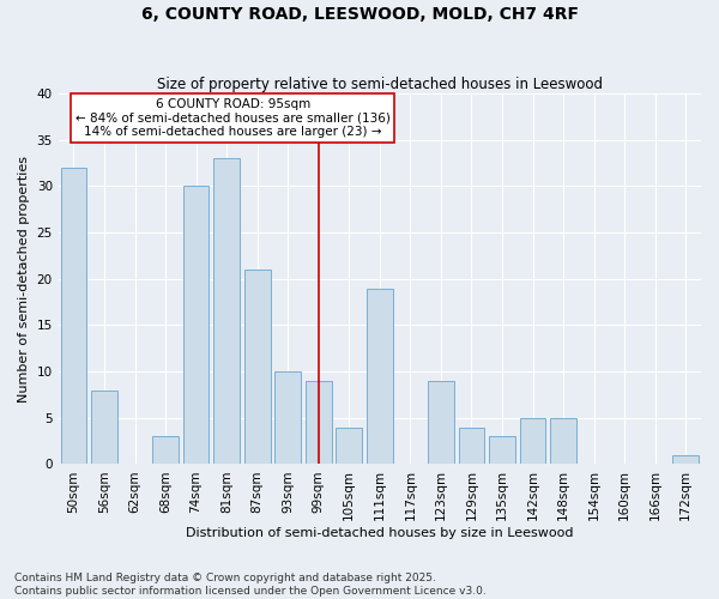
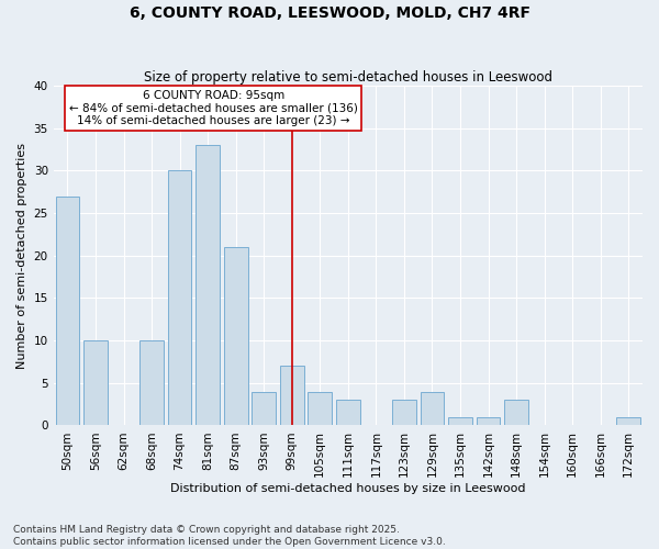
50sqm: 32 -> 27
56sqm: 8 -> 10
68sqm: 3 -> 10
93sqm: 10 -> 4
99sqm: 9 -> 7
111sqm: 19 -> 3
123sqm: 9 -> 3
135sqm: 3 -> 1
142sqm: 5 -> 1
148sqm: 5 -> 3
